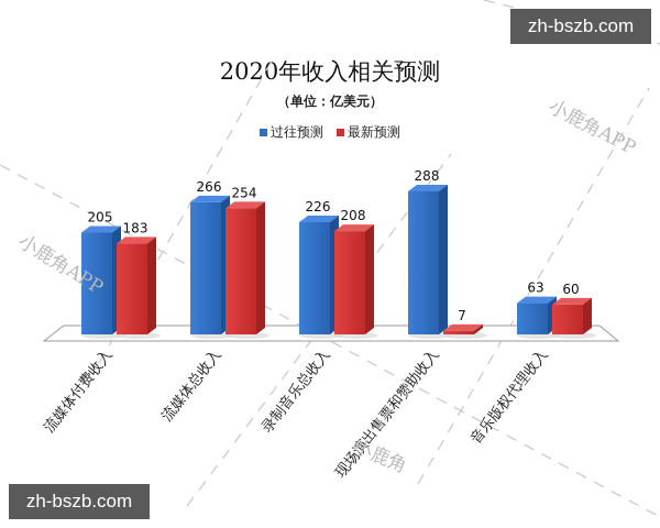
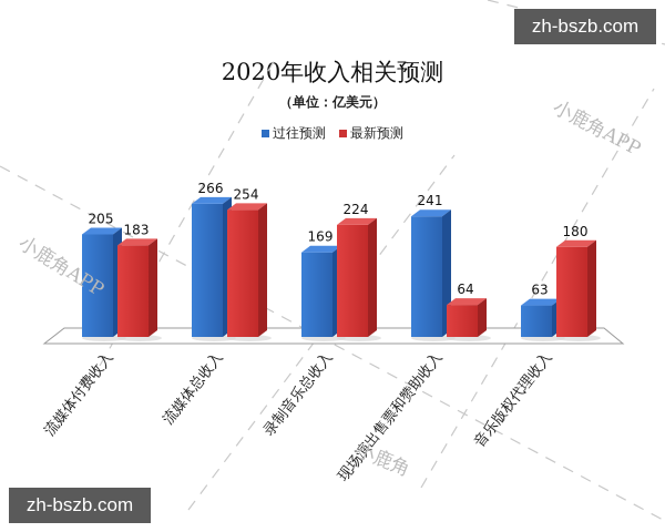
过往预测/录制音乐总收入: 226 -> 169
最新预测/录制音乐总收入: 208 -> 224
过往预测/现场演出售票和赞助收入: 288 -> 241
最新预测/现场演出售票和赞助收入: 7 -> 64
最新预测/音乐版权代理收入: 60 -> 180
